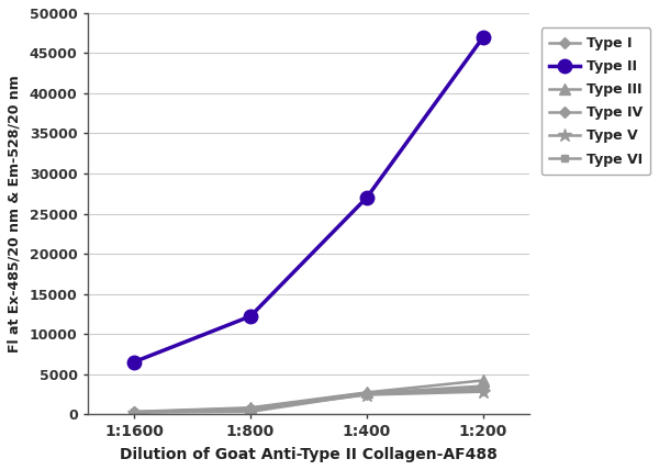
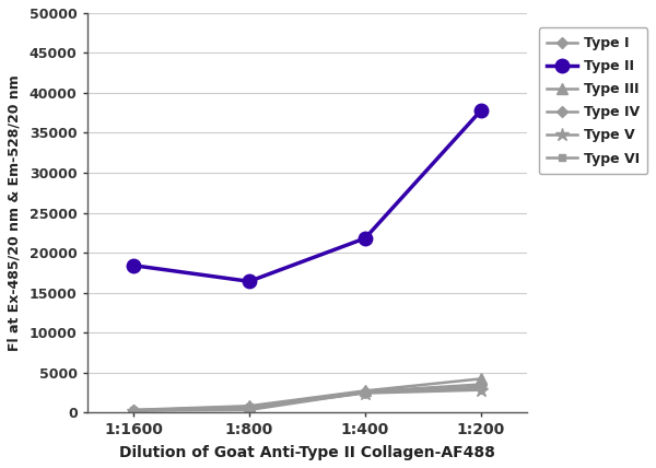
Type II/1:1600: 6500 -> 18400
Type II/1:800: 12200 -> 16400
Type II/1:400: 27000 -> 21800
Type II/1:200: 47000 -> 37800
